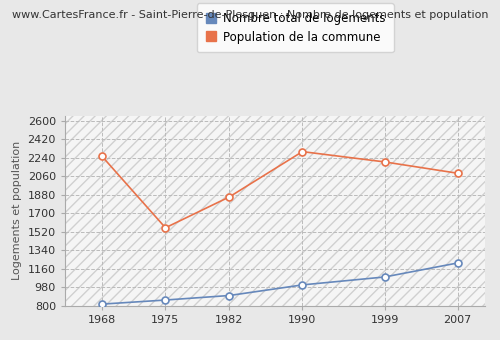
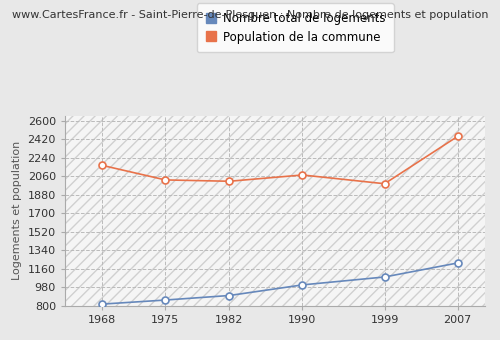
Population de la commune/1968: 2260 -> 2170
Population de la commune/1975: 1560 -> 2020
Population de la commune/1982: 1860 -> 2010
Population de la commune/1990: 2300 -> 2070
Population de la commune/1999: 2200 -> 1990
Population de la commune/2007: 2090 -> 2450
